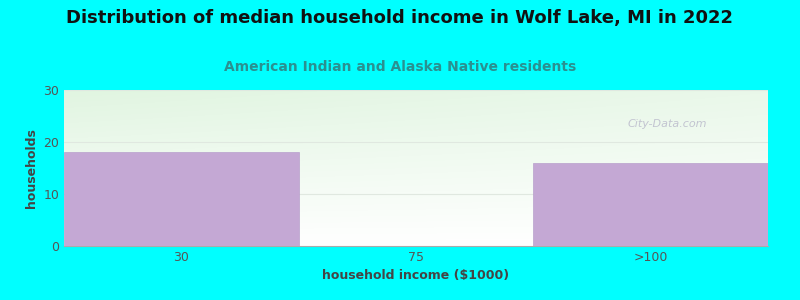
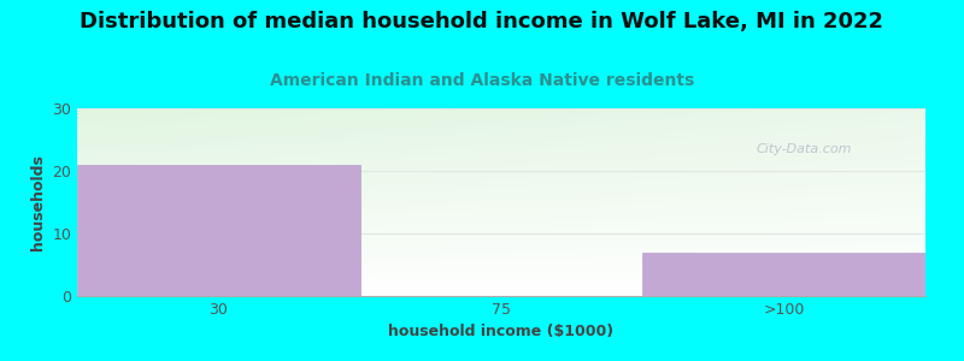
30: 18 -> 21
>100: 16 -> 7
